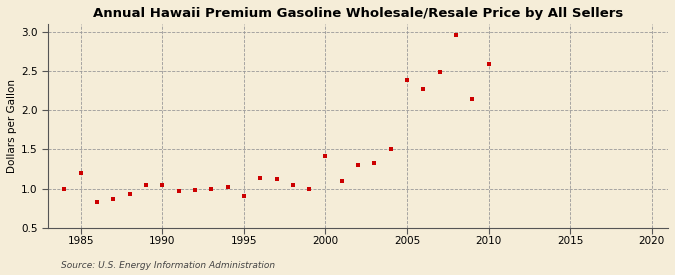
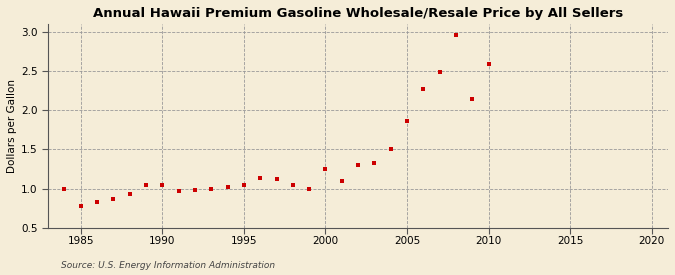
1985: 1.20 -> 0.78
1995: 0.90 -> 1.05
2000: 1.42 -> 1.25
2005: 2.38 -> 1.86
